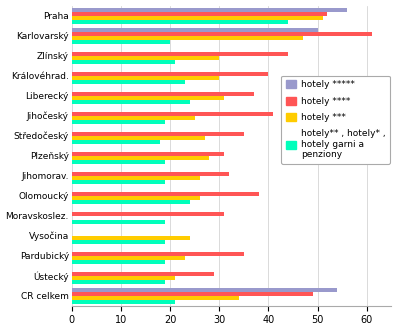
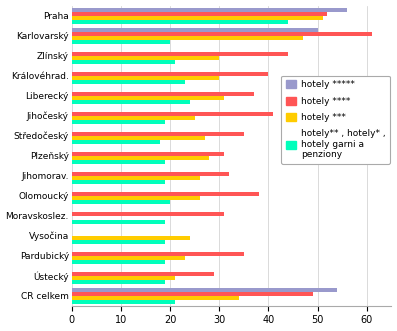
hotely** , hotely* , hotely garni a penziony/Olomoucký: 24 -> 20
